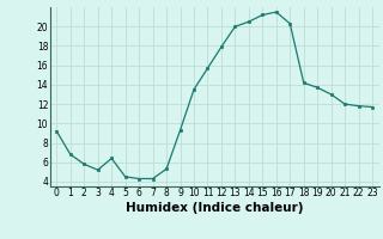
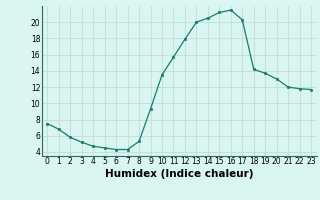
0: 9.2 -> 7.5
4: 6.4 -> 4.7
